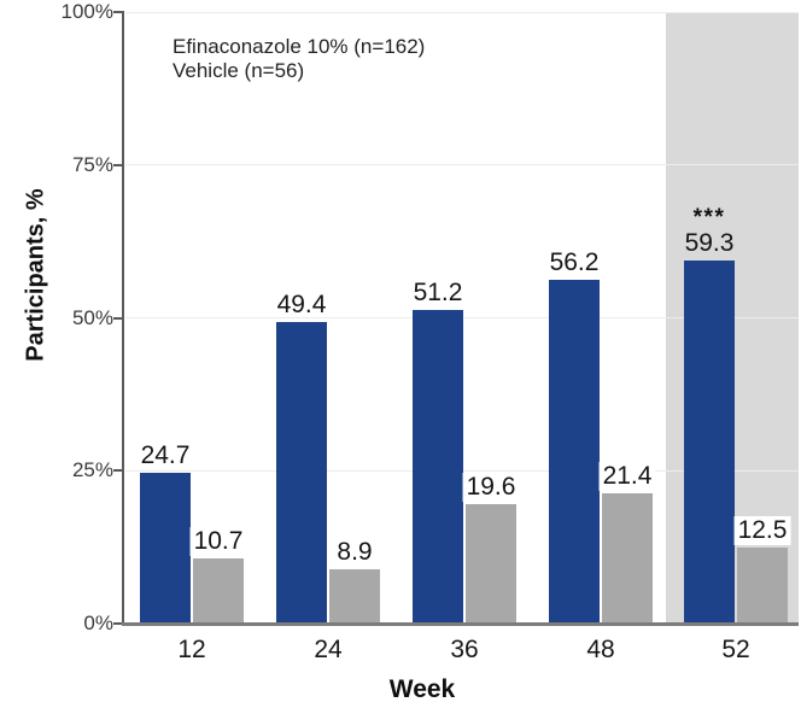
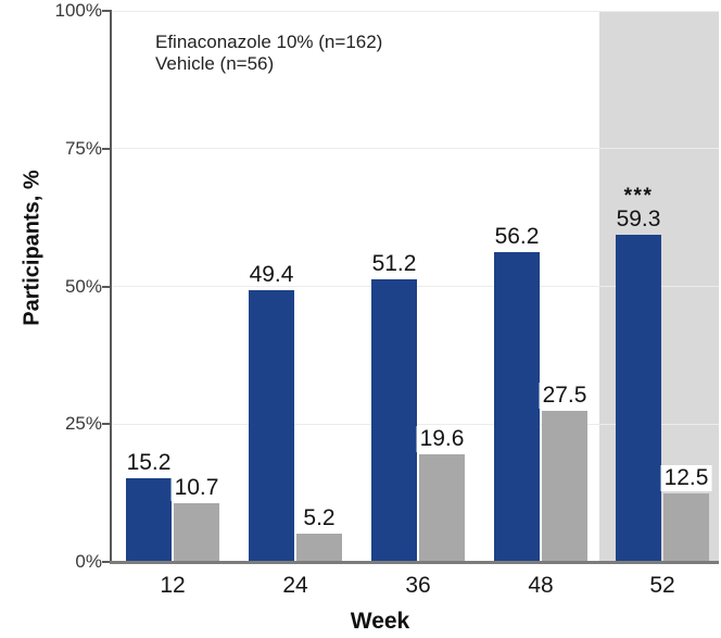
Efinaconazole 10% (n=162)/12: 24.7 -> 15.2
Vehicle (n=56)/24: 8.9 -> 5.2
Vehicle (n=56)/48: 21.4 -> 27.5
